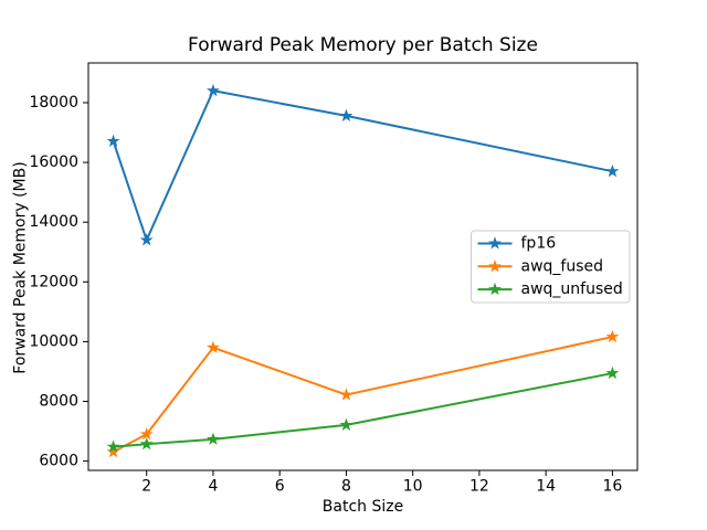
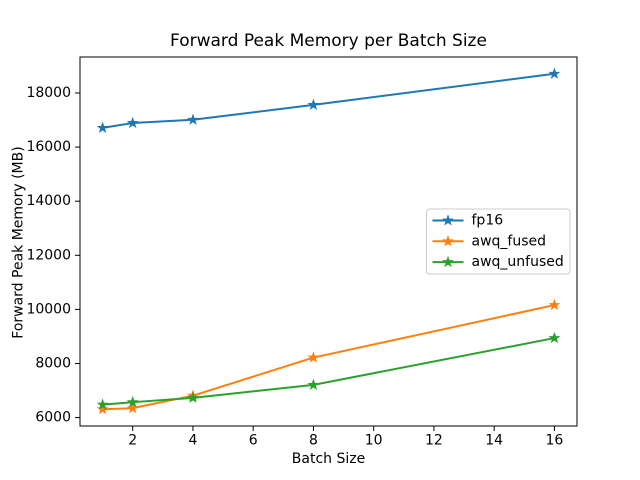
fp16/2: 13400 -> 16900
awq_fused/2: 6900 -> 6400
fp16/4: 18400 -> 17000
awq_fused/4: 9800 -> 6800
fp16/16: 15700 -> 18700
